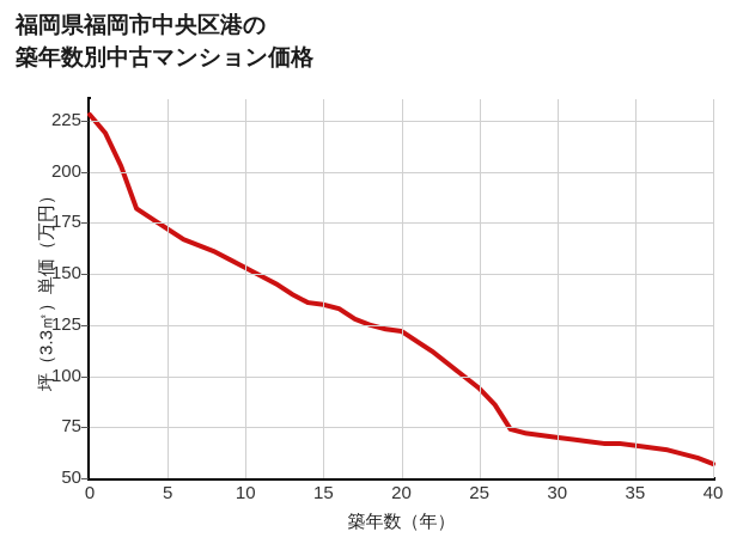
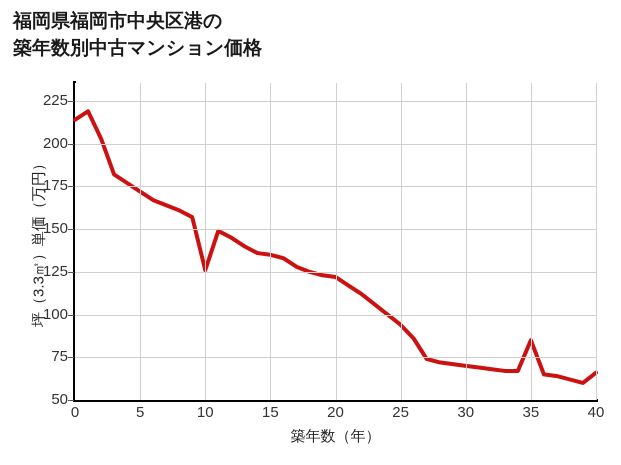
0: 228 -> 214
10: 153 -> 126
35: 66 -> 85
40: 57 -> 66
